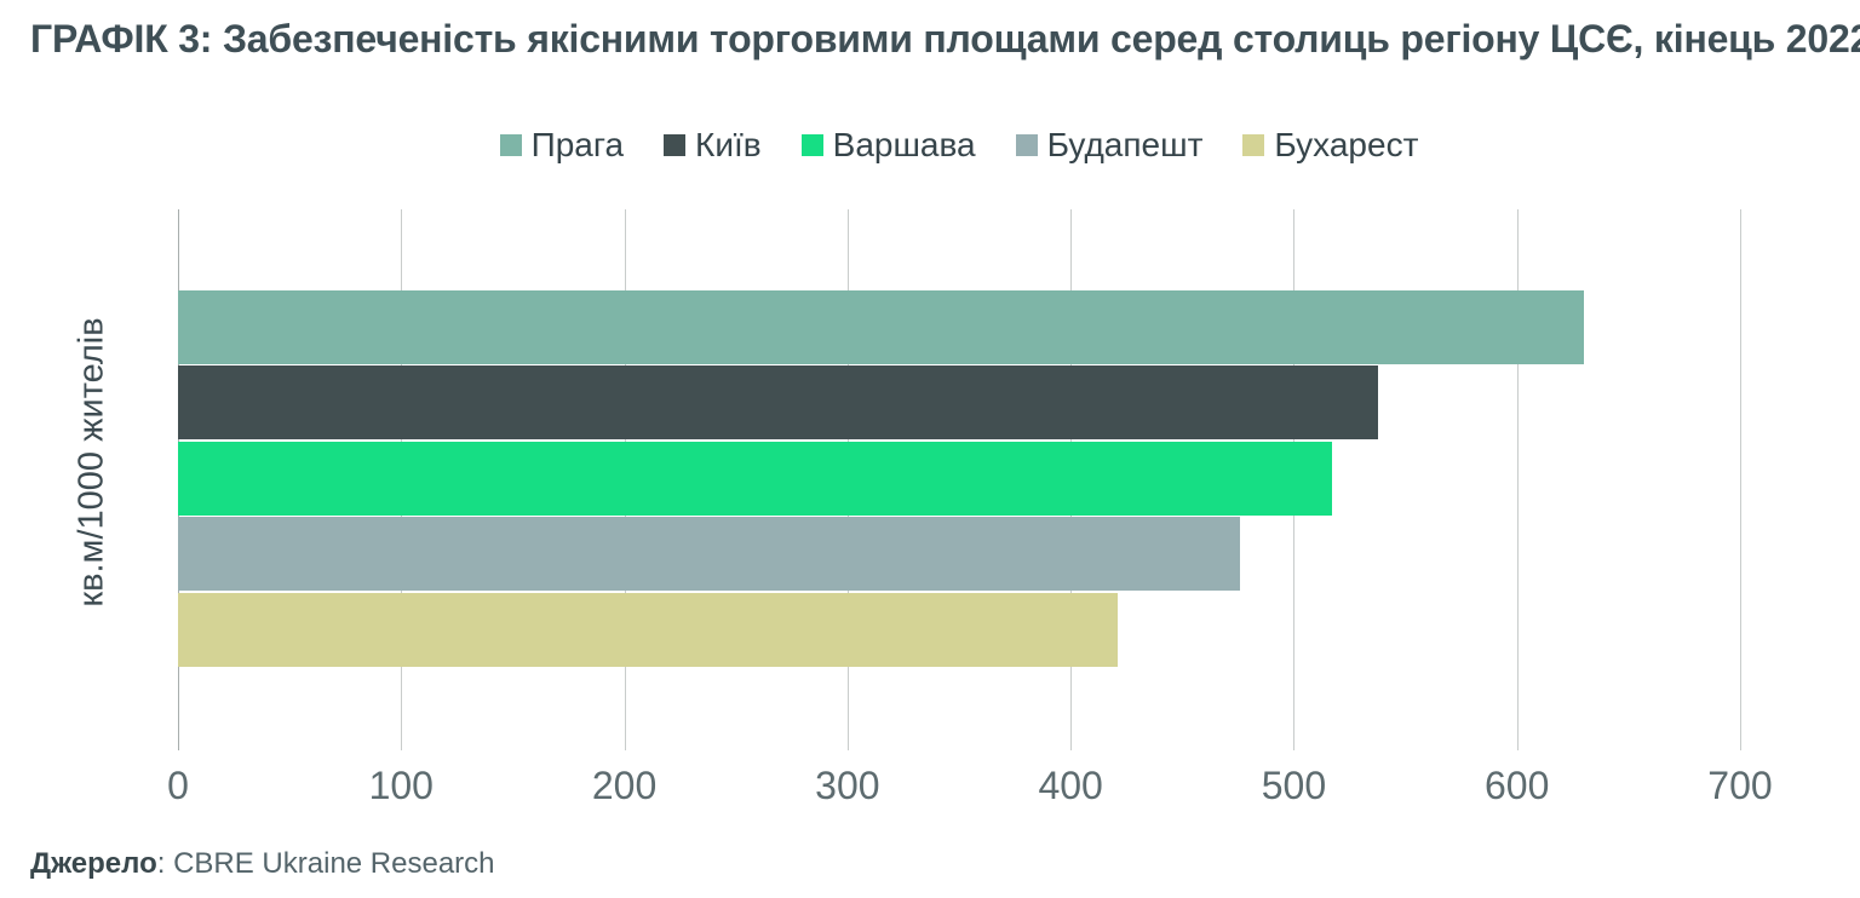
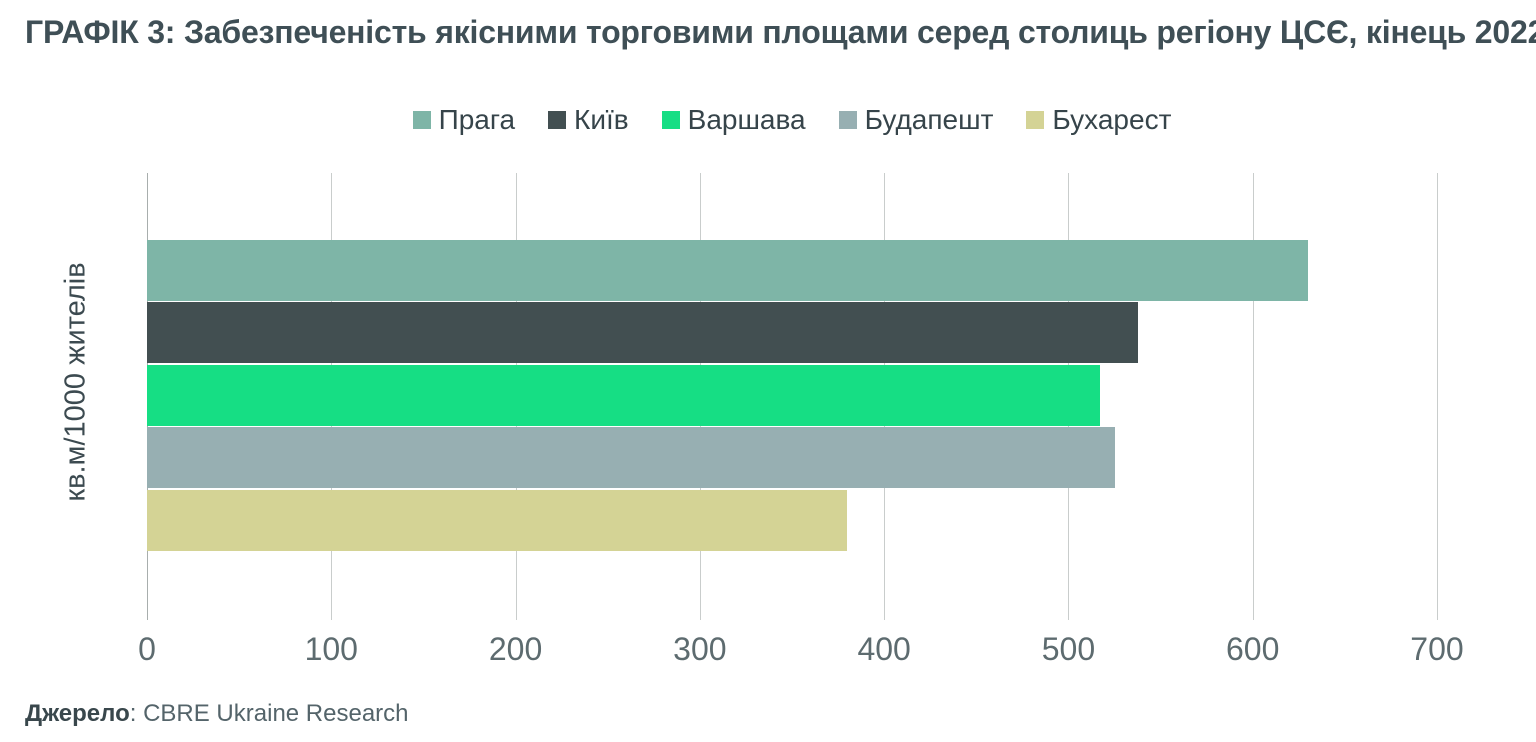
Будапешт: 476 -> 525
Бухарест: 421 -> 380
